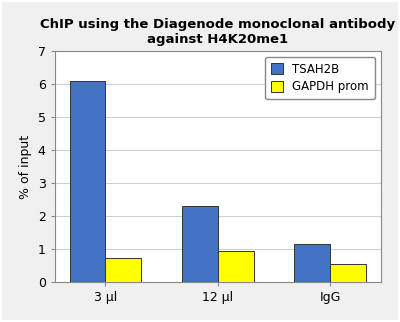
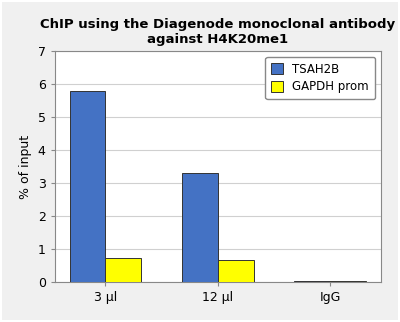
TSAH2B/3 µl: 6.10 -> 5.80
TSAH2B/12 µl: 2.30 -> 3.30
GAPDH prom/12 µl: 0.95 -> 0.68
TSAH2B/IgG: 1.15 -> 0.05
GAPDH prom/IgG: 0.55 -> 0.03
